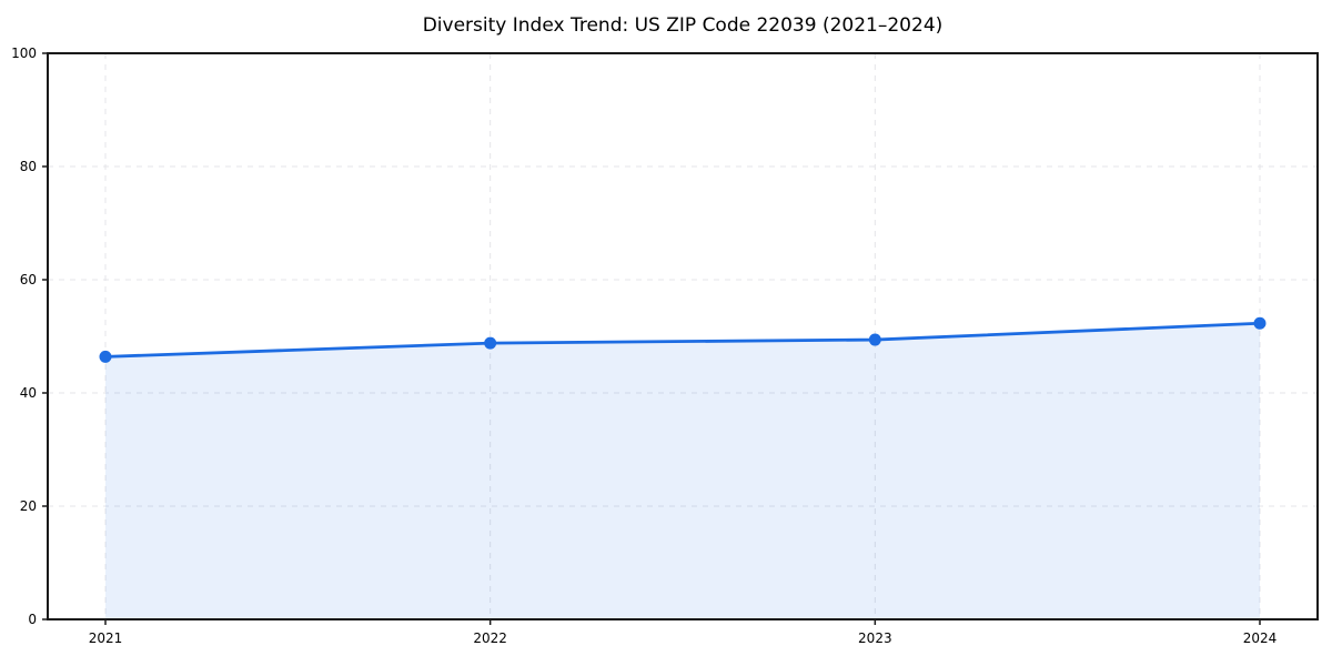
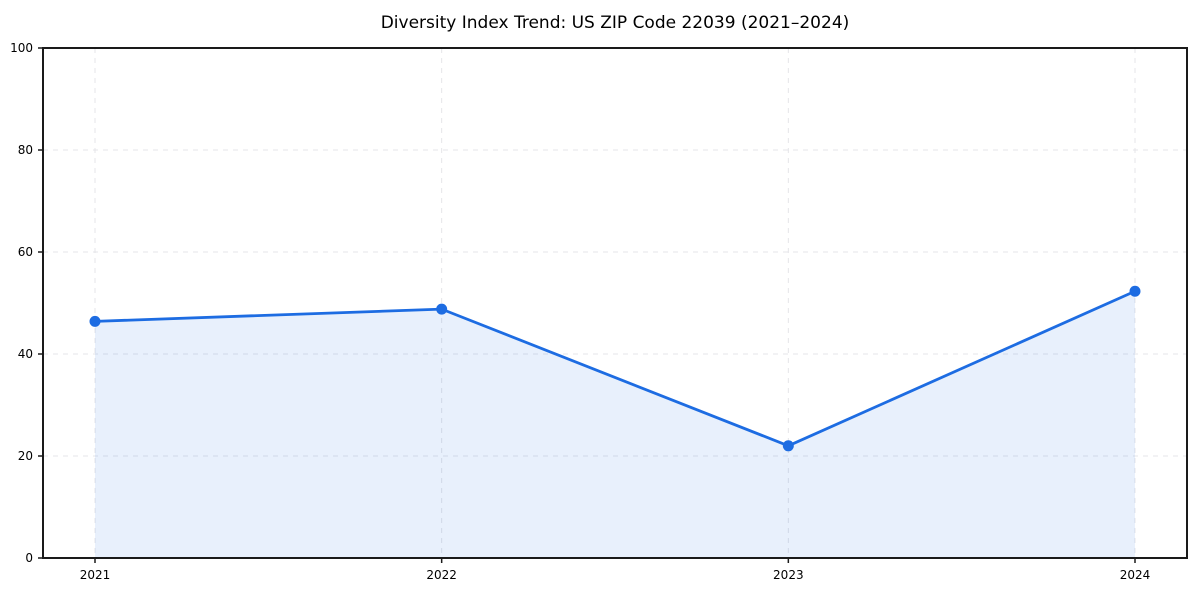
2023: 49 -> 22
